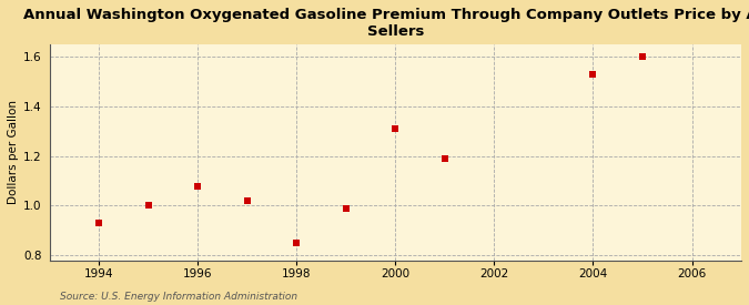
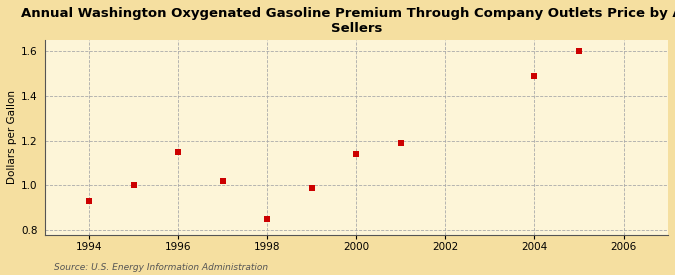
1996: 1.08 -> 1.15
2000: 1.31 -> 1.14
2004: 1.53 -> 1.49
